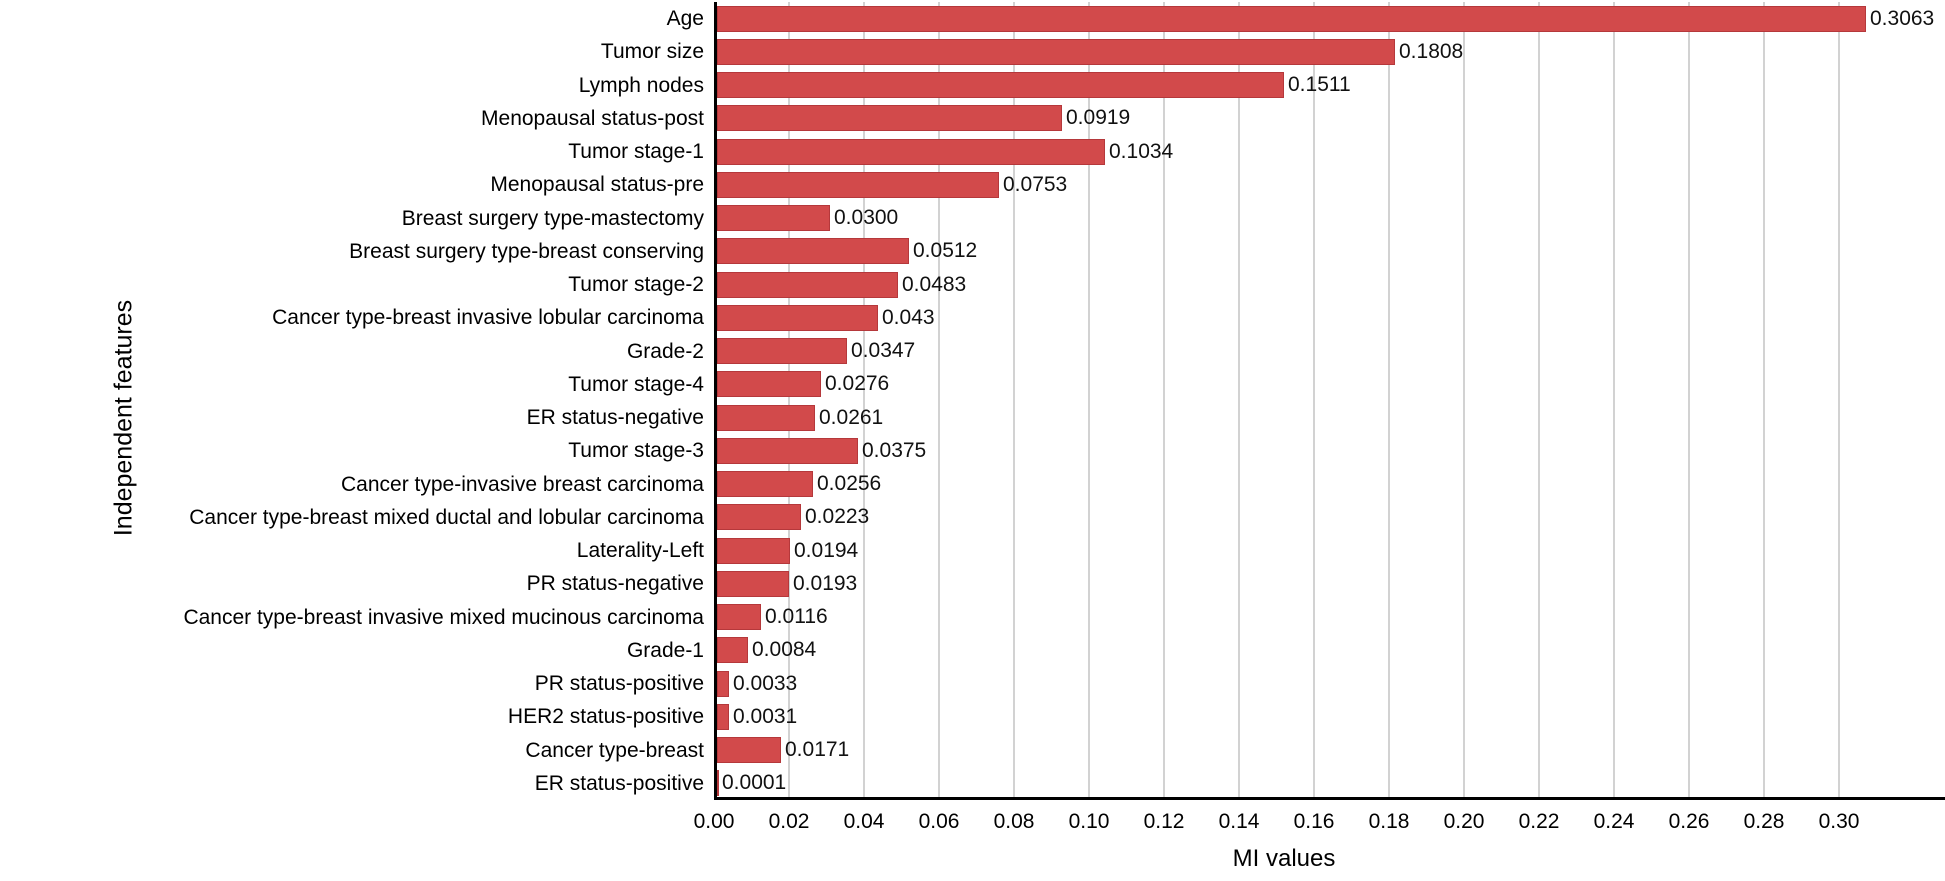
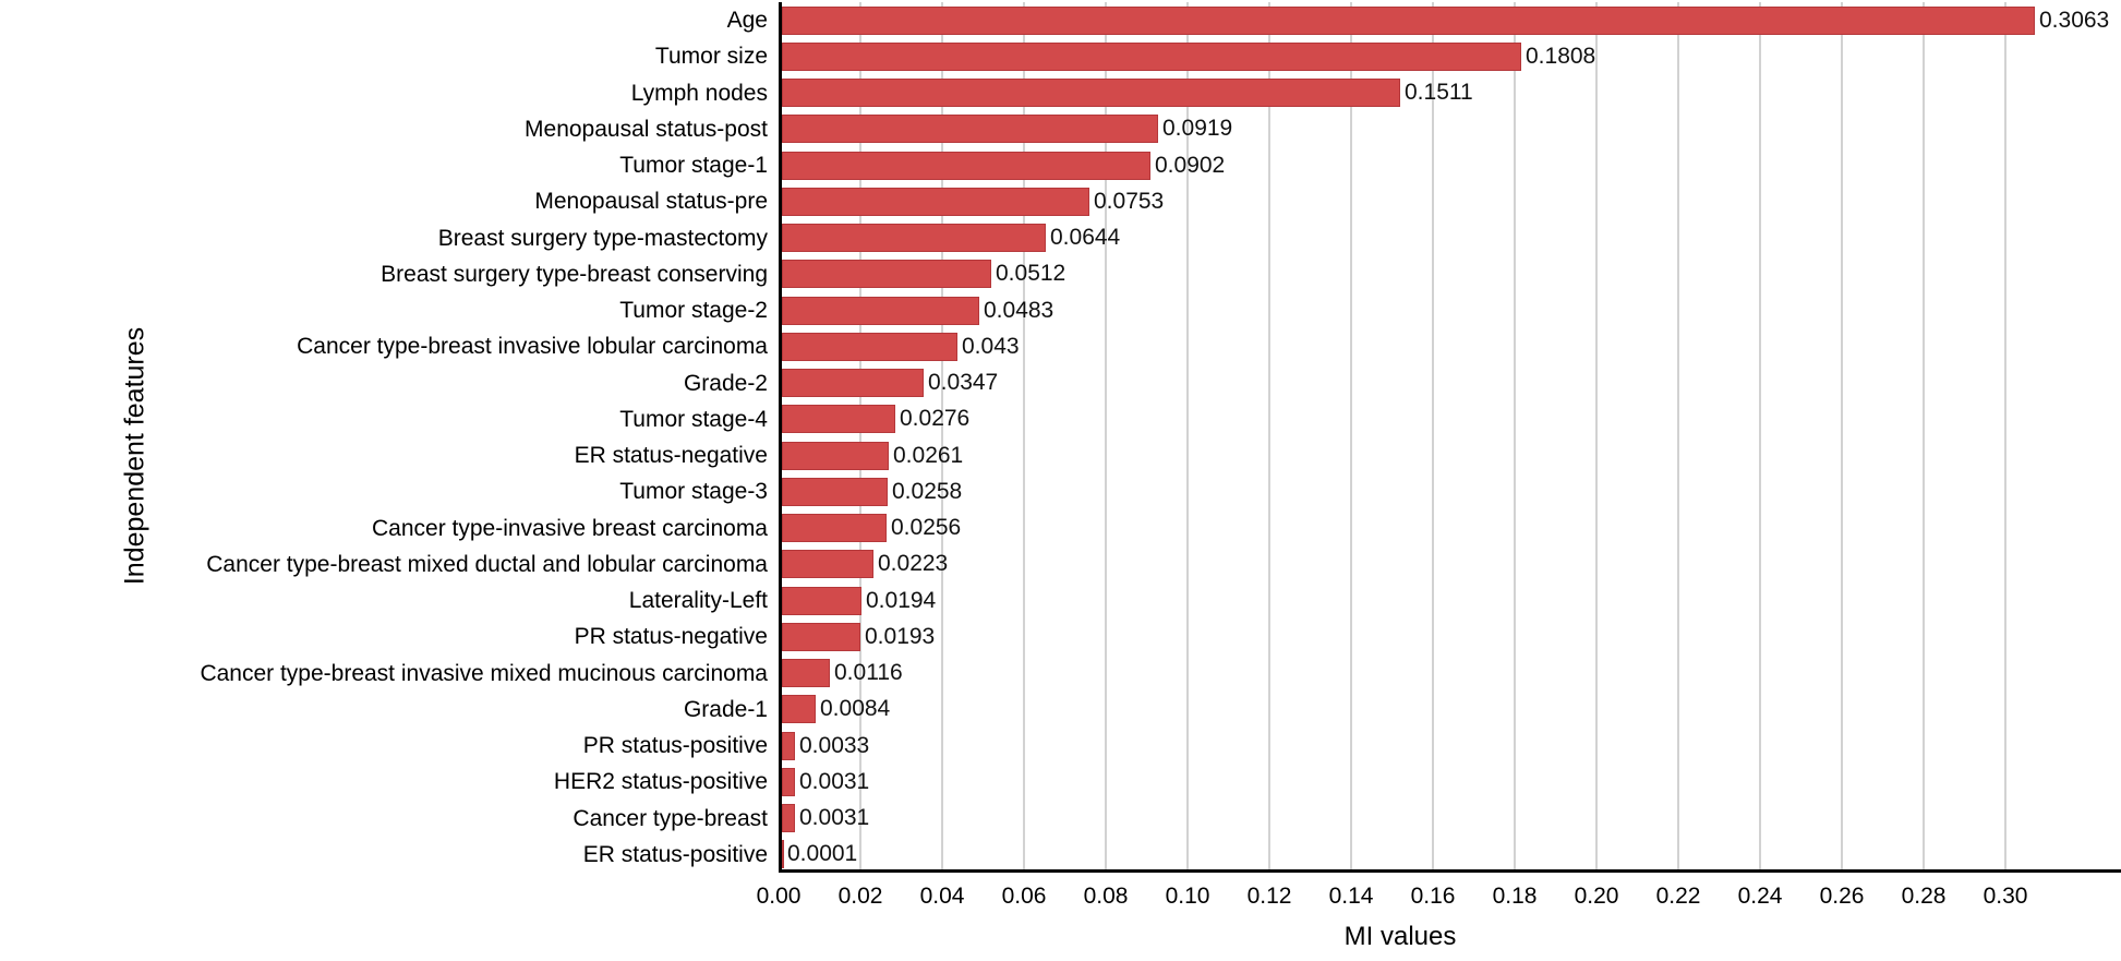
Tumor stage-1: 0.1034 -> 0.0902
Breast surgery type-mastectomy: 0.0300 -> 0.0644
Tumor stage-3: 0.0375 -> 0.0258
Cancer type-breast: 0.0171 -> 0.0031
